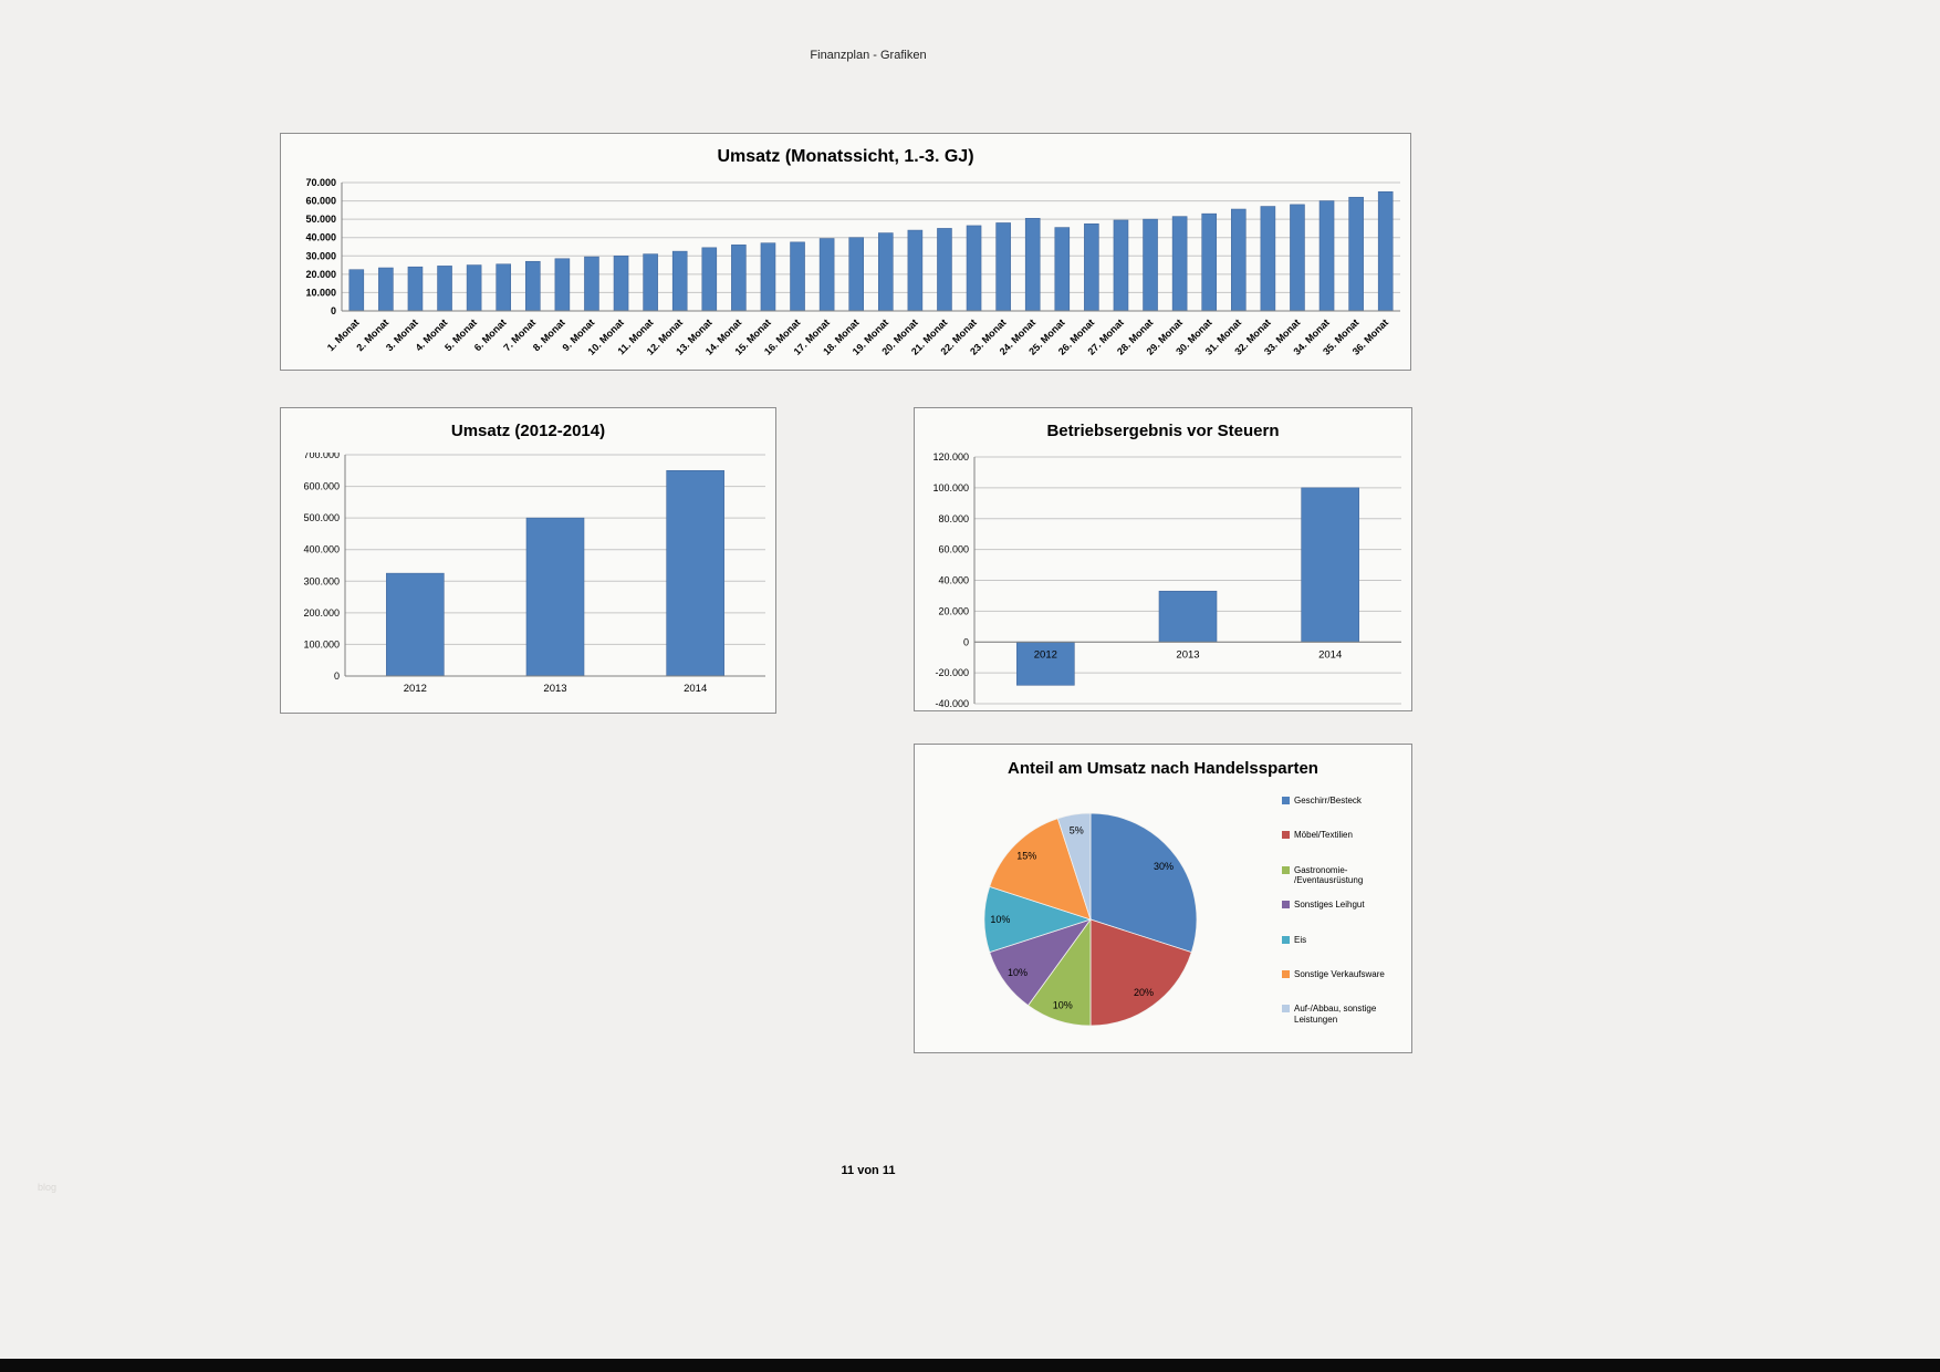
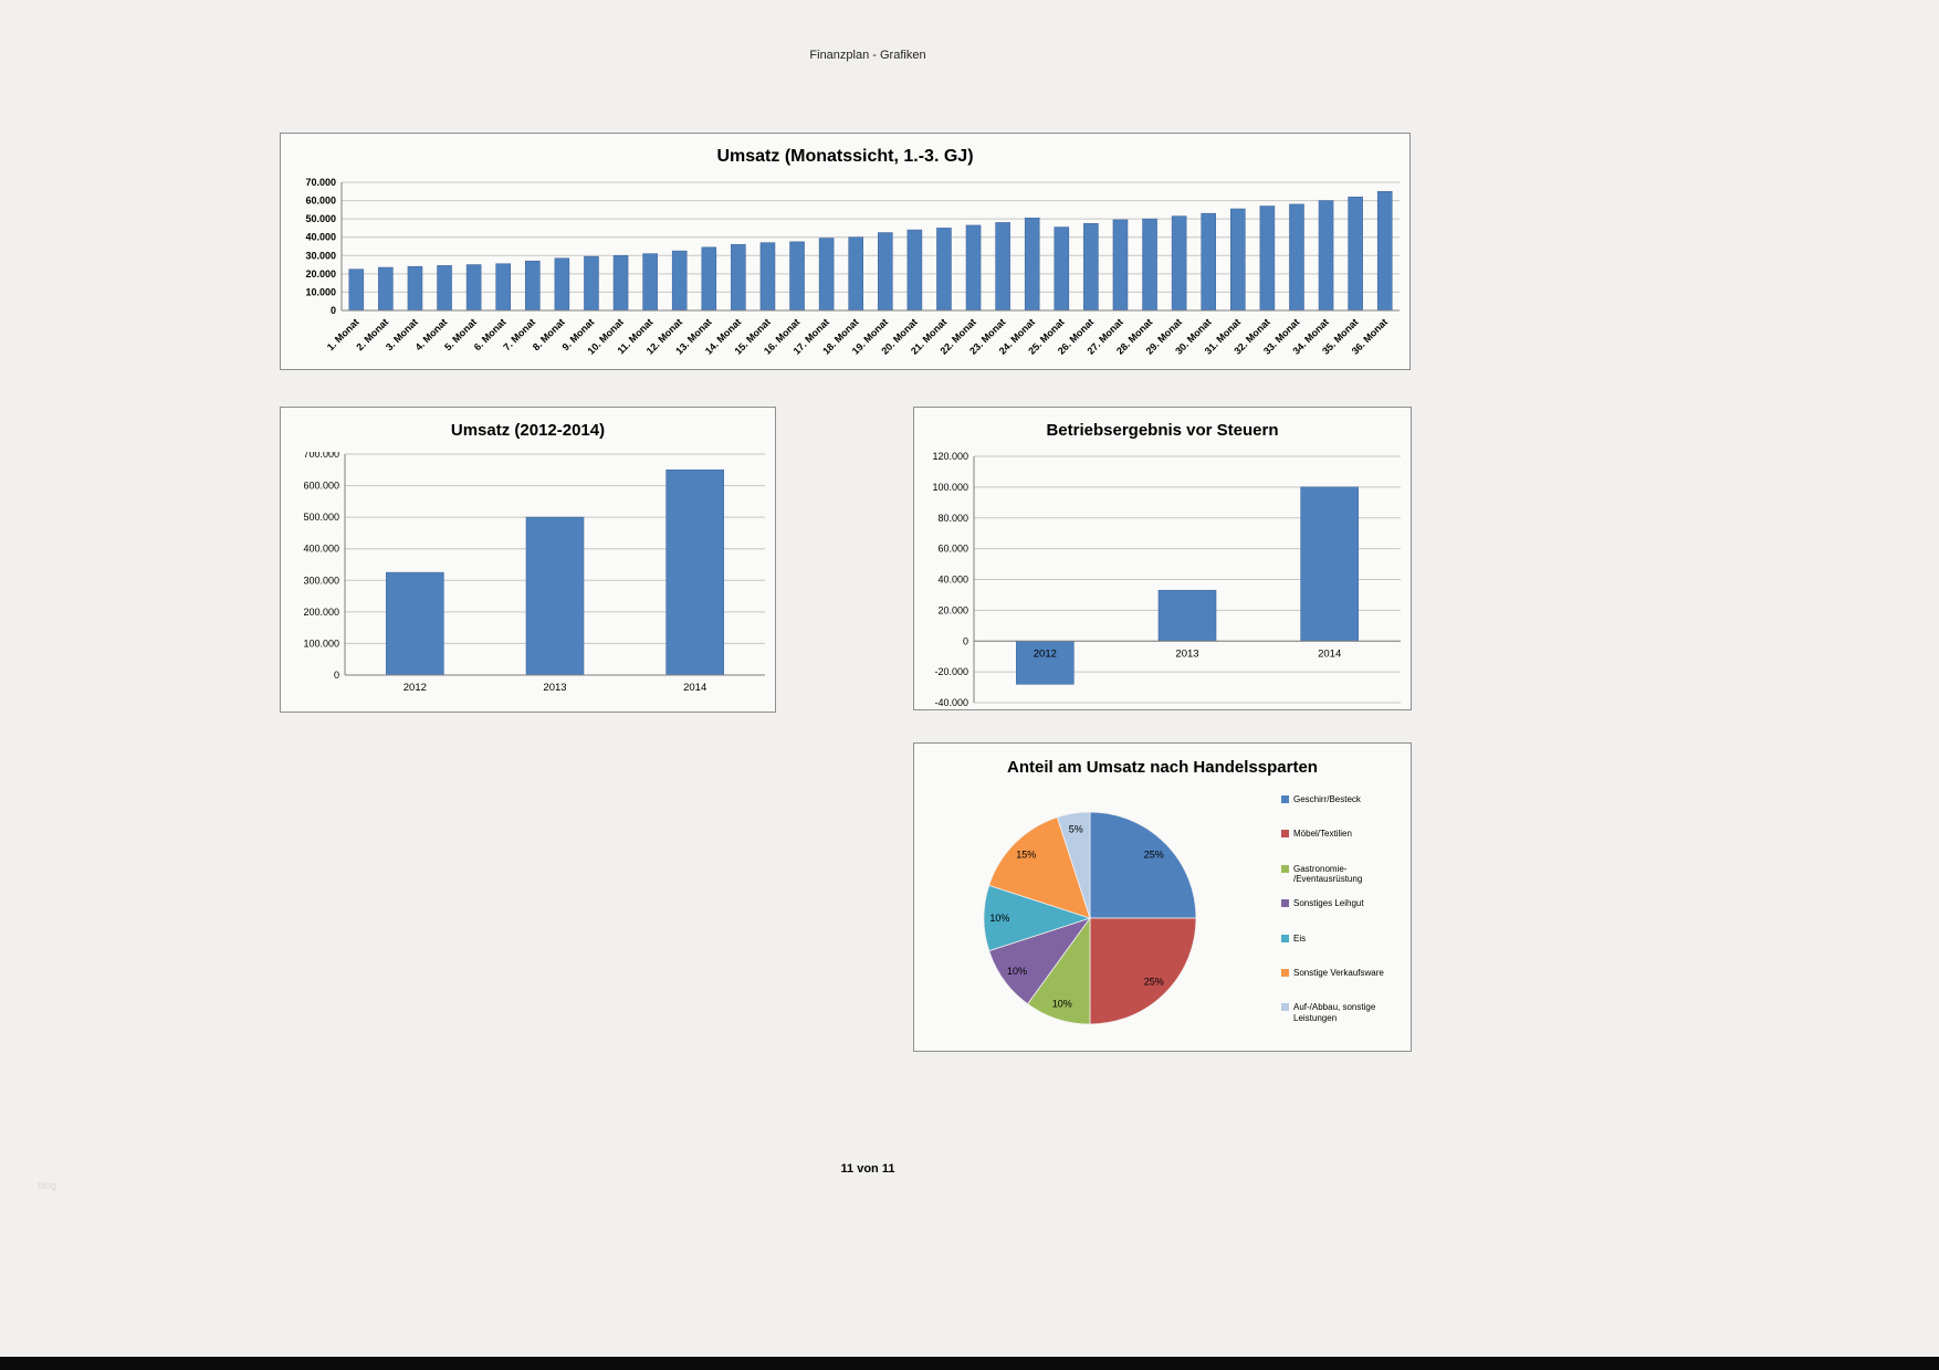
Anteil am Umsatz nach Handelssparten/Geschirr/Besteck: 30% -> 25%
Anteil am Umsatz nach Handelssparten/Möbel/Textilien: 20% -> 25%
